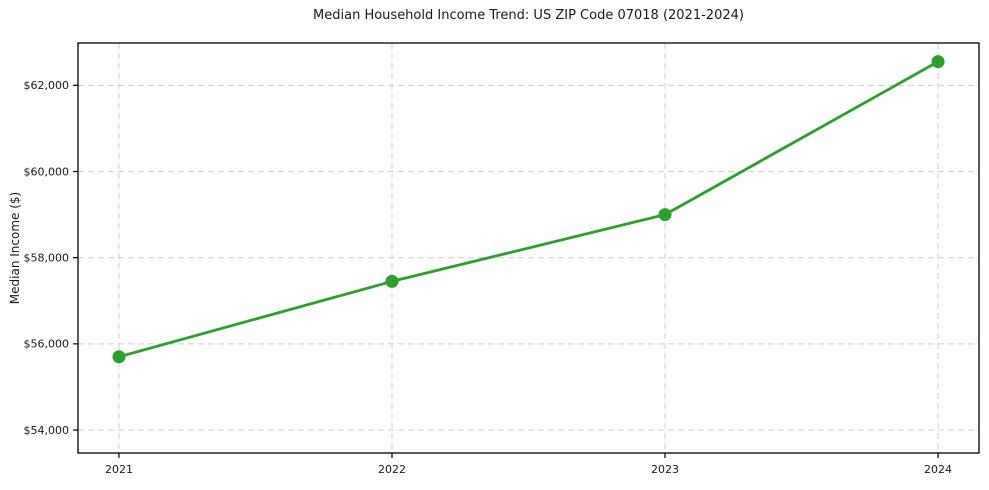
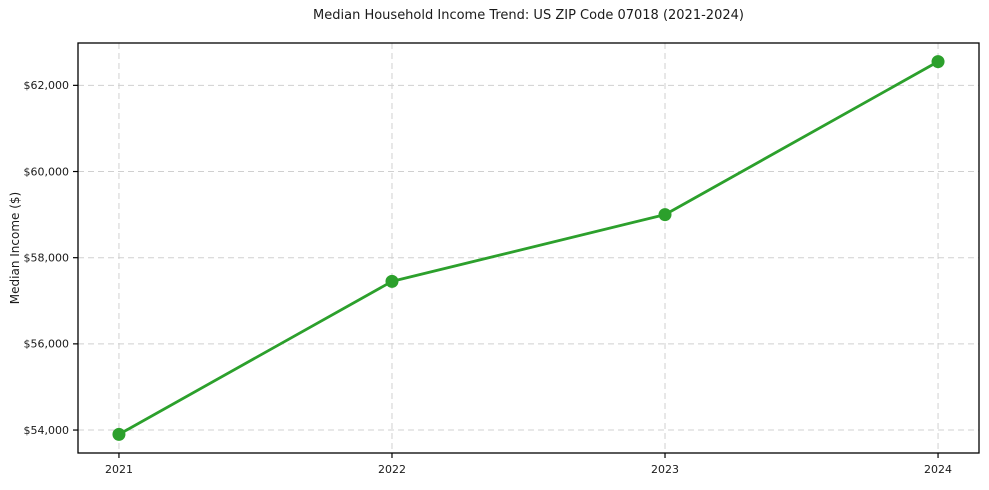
2021: $55700 -> $53900
